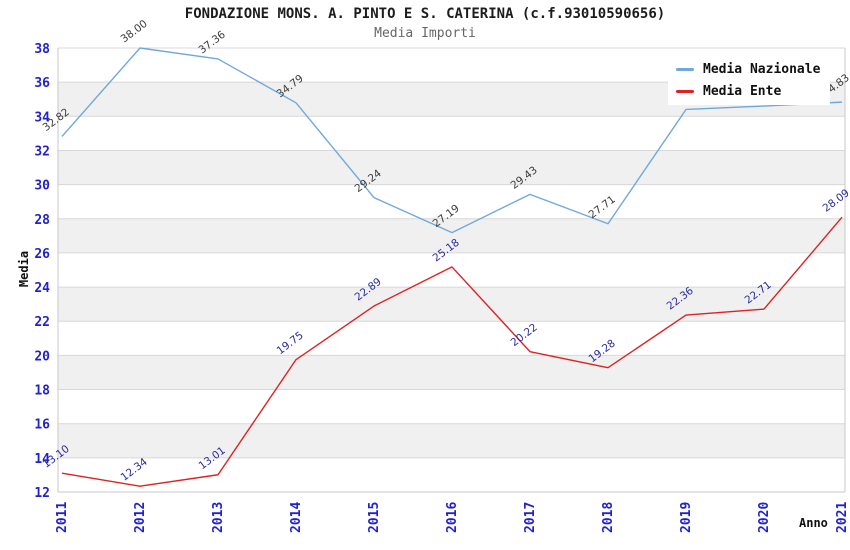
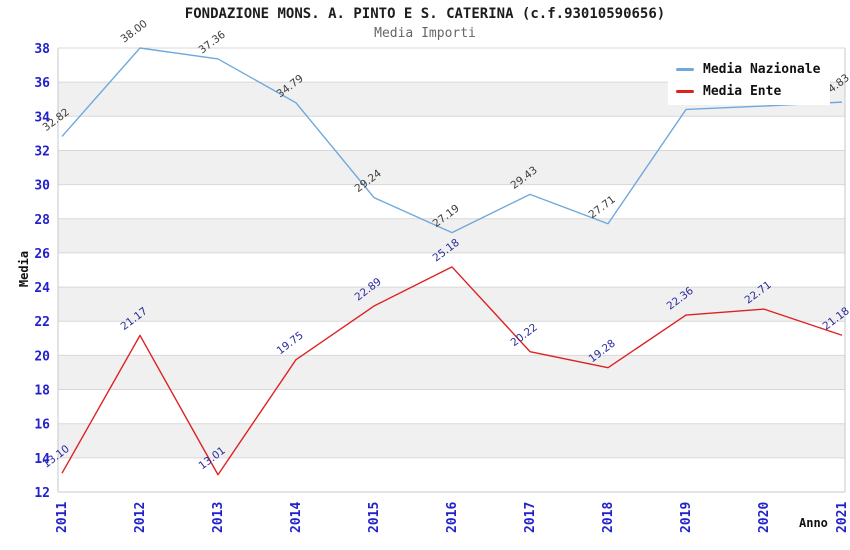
Media Ente/2012: 12.34 -> 21.17
Media Ente/2021: 28.09 -> 21.18
